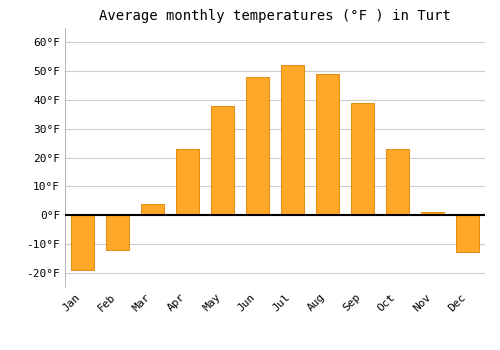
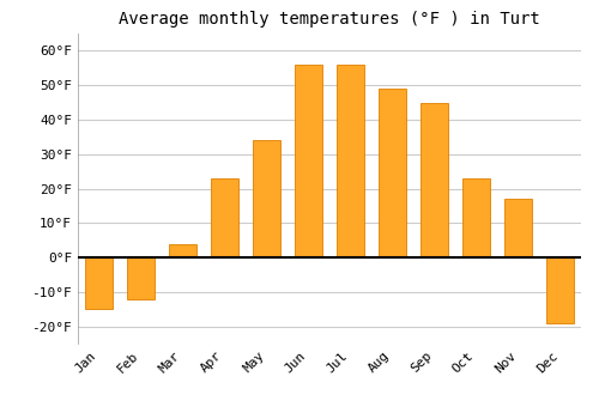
Jan: -19°F -> -15°F
May: 38°F -> 34°F
Jun: 48°F -> 56°F
Jul: 52°F -> 56°F
Sep: 39°F -> 45°F
Nov: 1°F -> 17°F
Dec: -13°F -> -19°F
